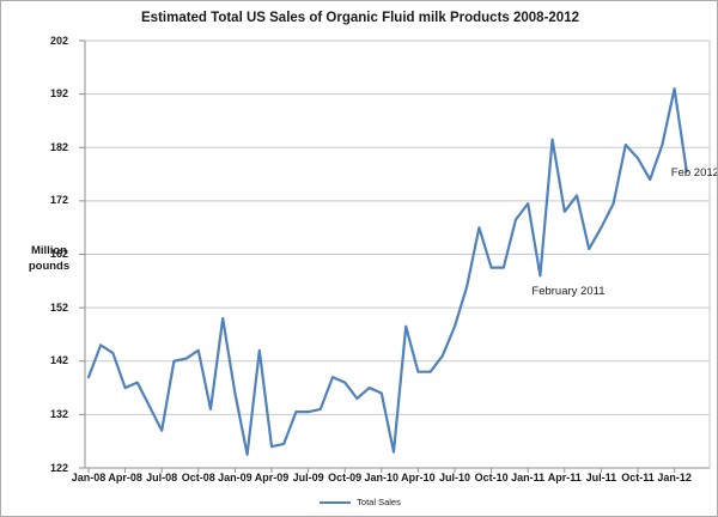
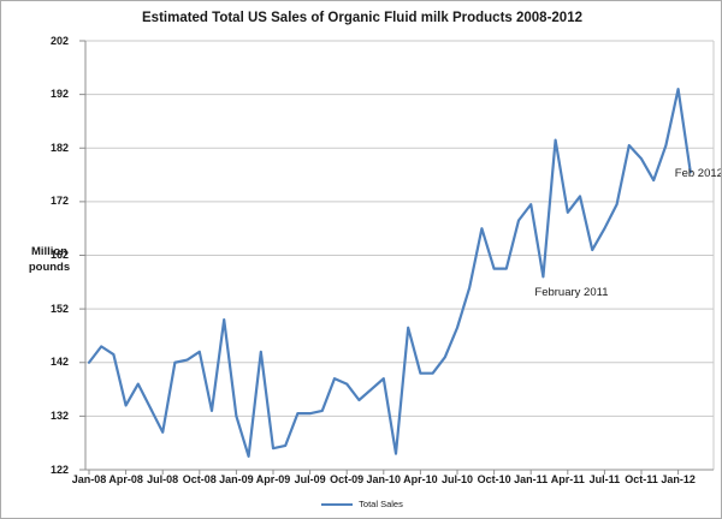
Jan-08: 139 -> 142
Apr-08: 137 -> 134
Jan-09: 136 -> 132
Jan-10: 136 -> 139
